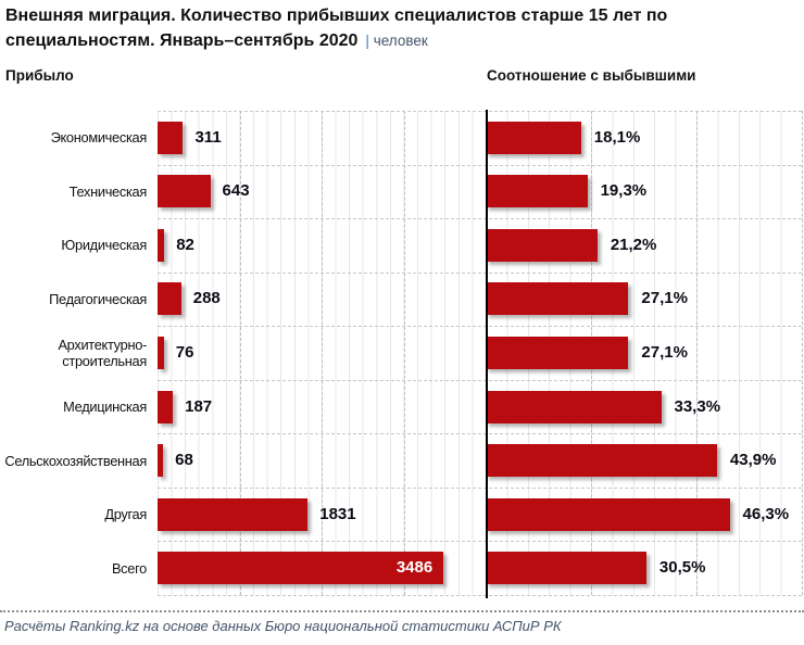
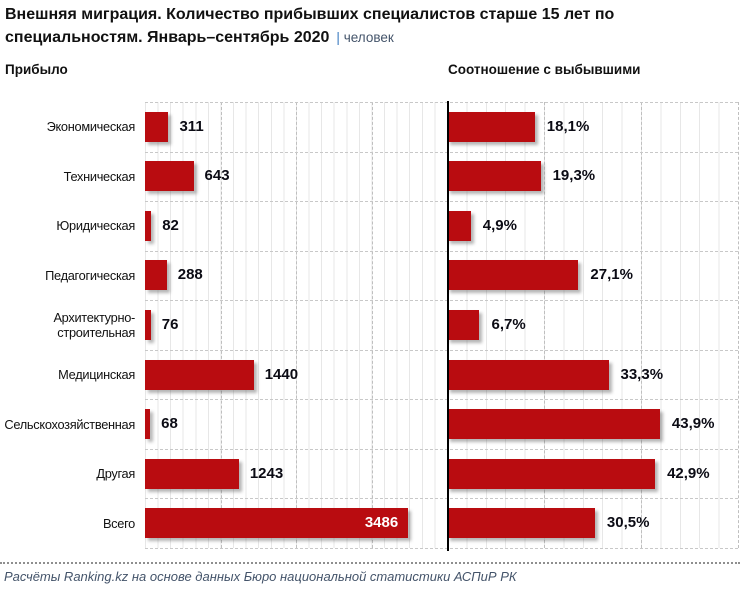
Прибыло/Медицинская: 187 -> 1440
Прибыло/Другая: 1831 -> 1243
Соотношение с выбывшими/Юридическая: 21,2% -> 4,9%
Соотношение с выбывшими/Архитектурно- строительная: 27,1% -> 6,7%
Соотношение с выбывшими/Другая: 46,3% -> 42,9%
